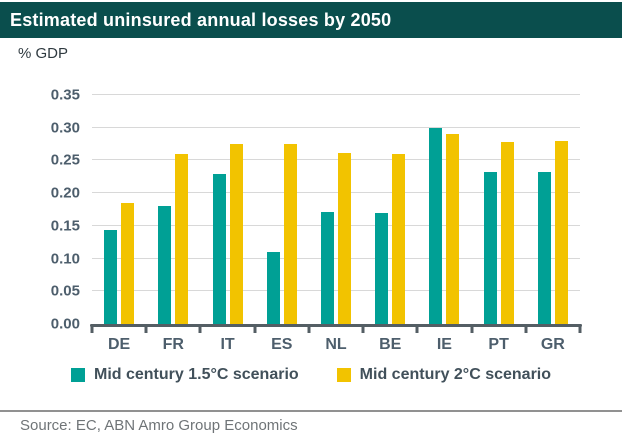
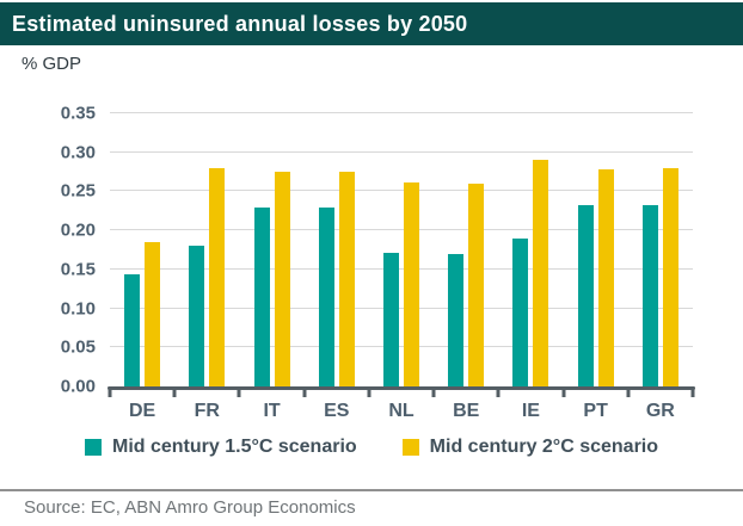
Mid century 2°C scenario/FR: 0.26 -> 0.28
Mid century 1.5°C scenario/ES: 0.11 -> 0.23
Mid century 1.5°C scenario/IE: 0.30 -> 0.19
